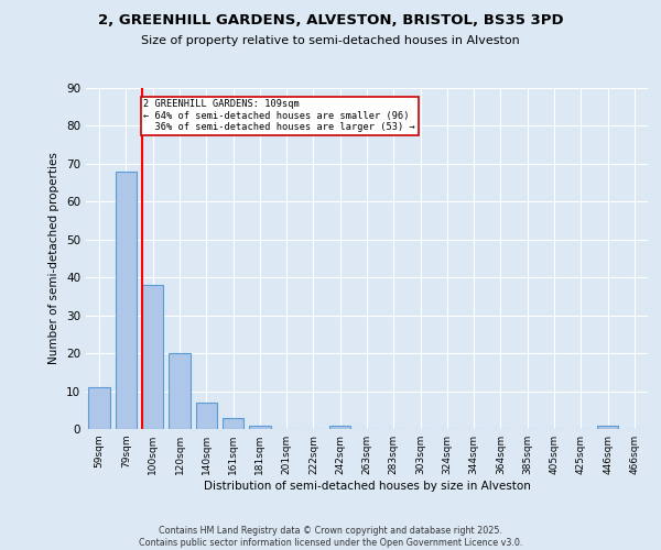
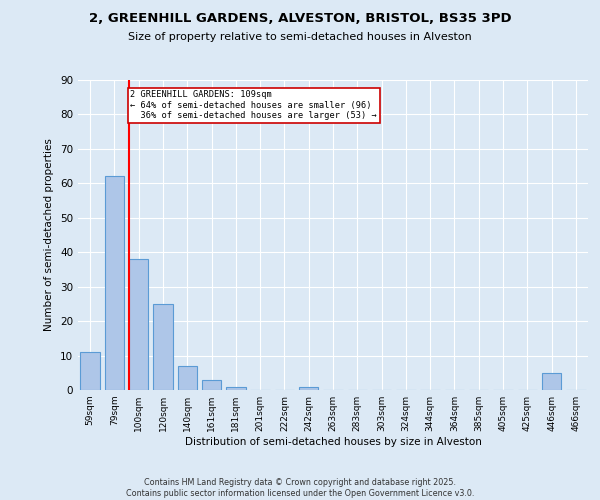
79sqm: 68 -> 62
120sqm: 20 -> 25
446sqm: 1 -> 5
